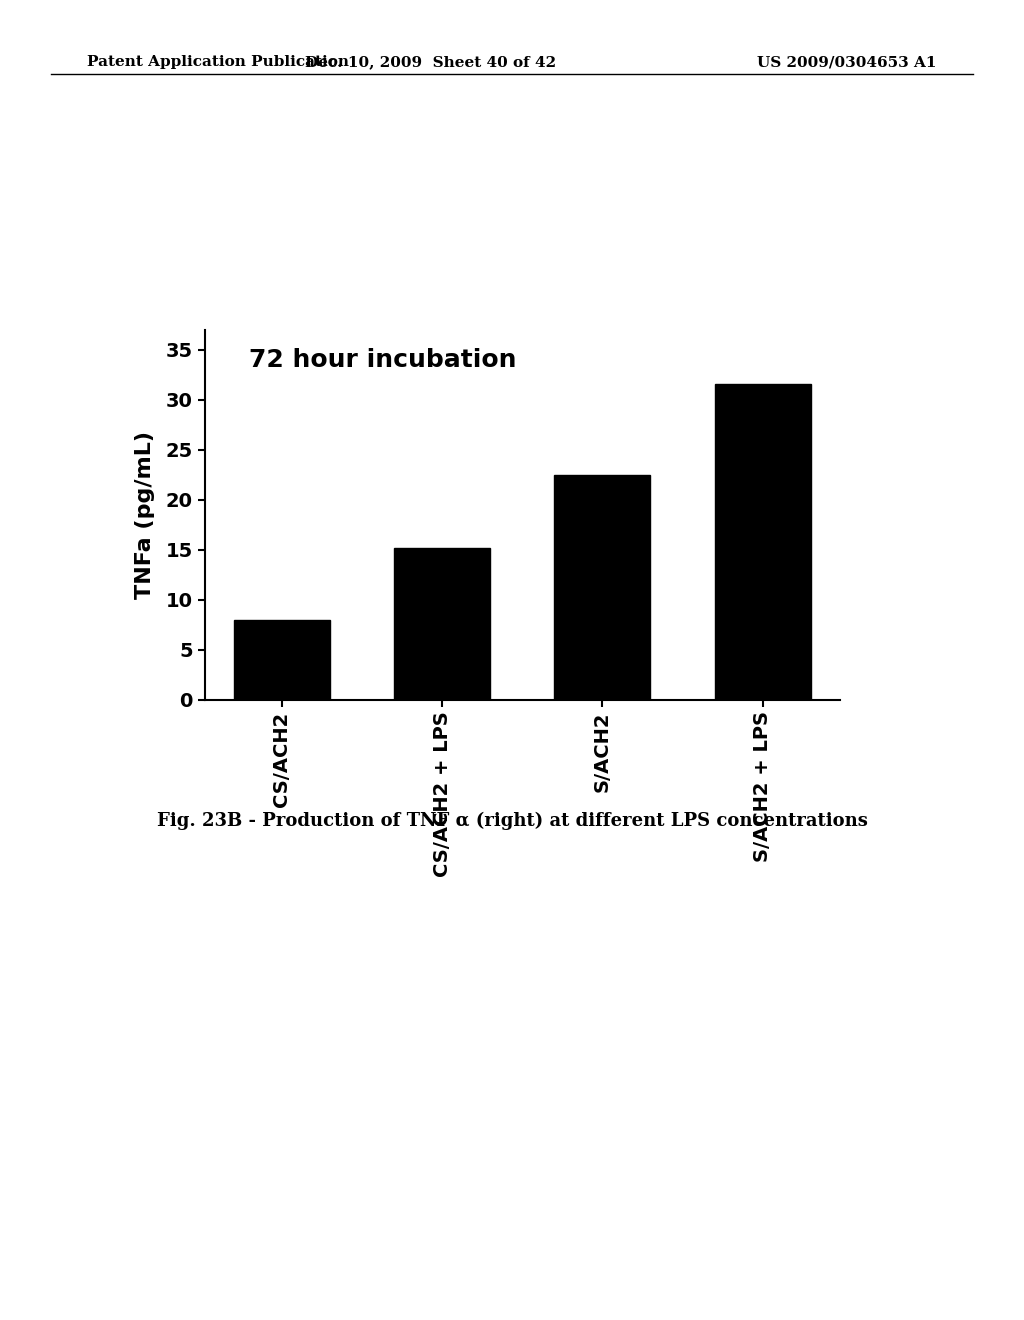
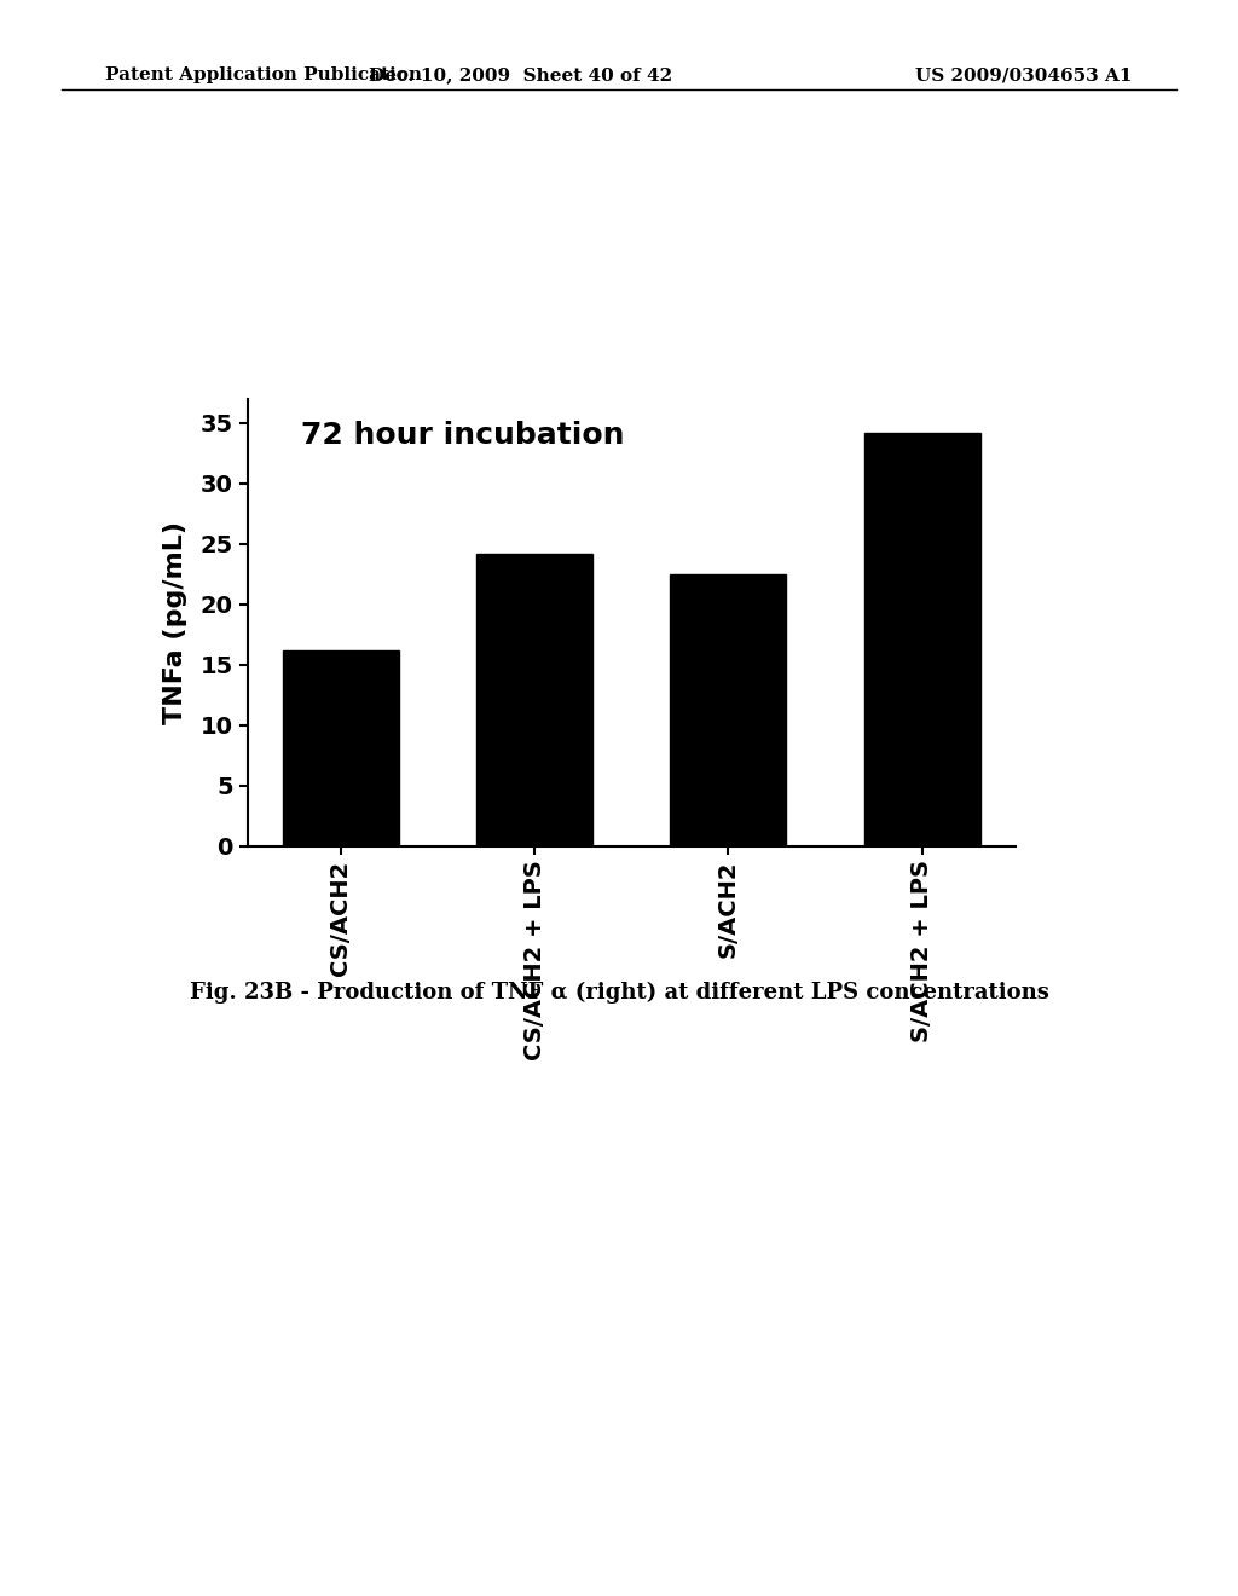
CS/ACH2: 8.0 -> 16.2
CS/ACH2 + LPS: 15.2 -> 24.2
S/ACH2 + LPS: 31.6 -> 34.2
